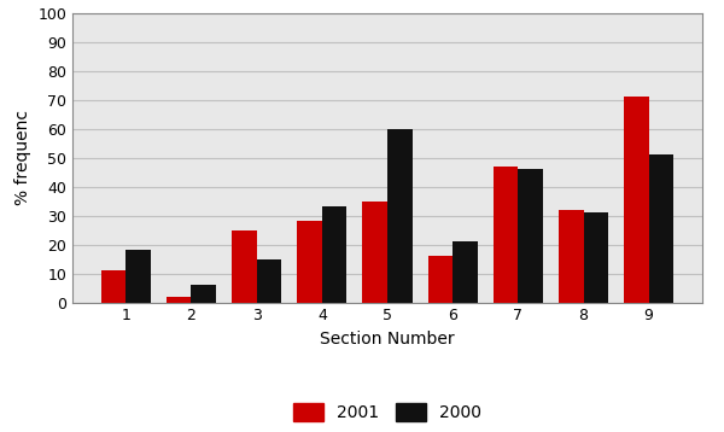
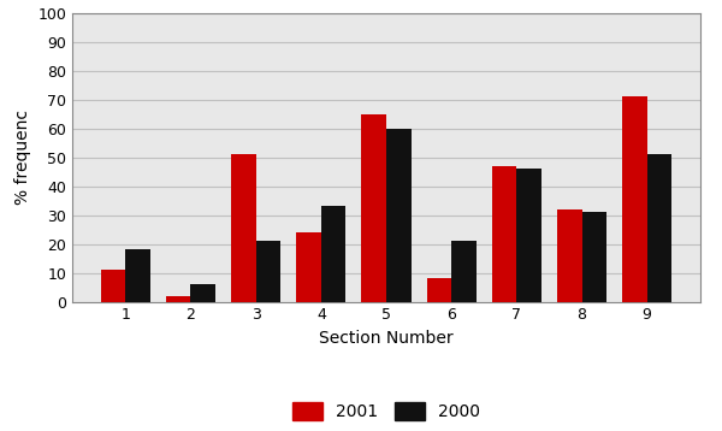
2001/3: 25 -> 51
2000/3: 15 -> 21
2001/4: 28 -> 24
2001/5: 35 -> 65
2001/6: 16 -> 8
